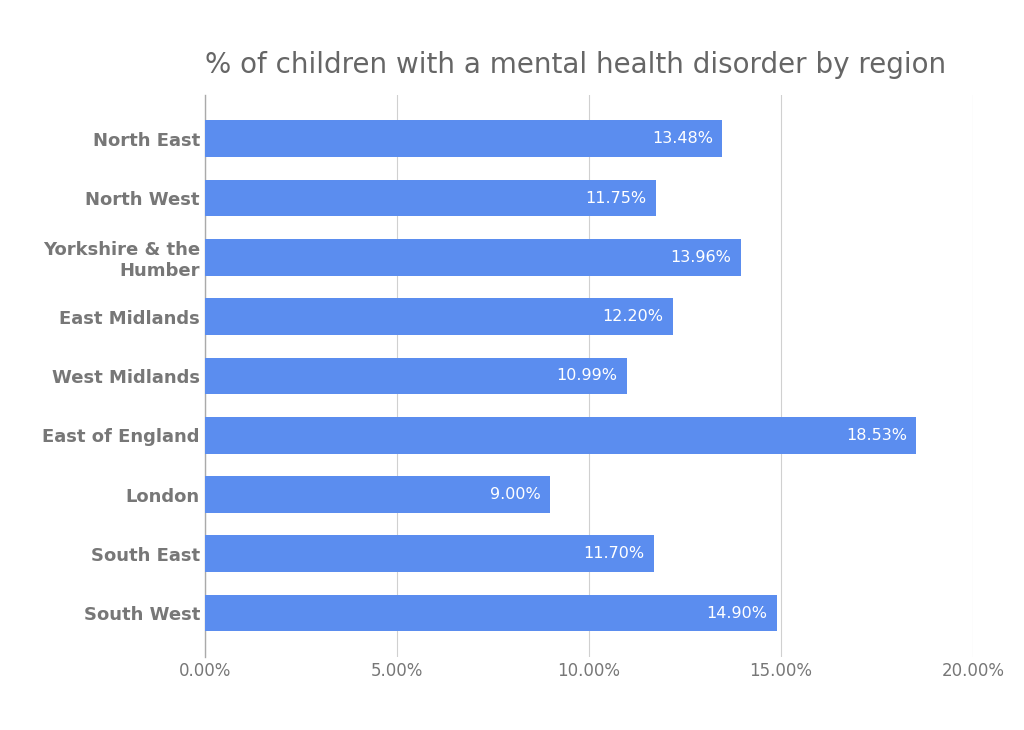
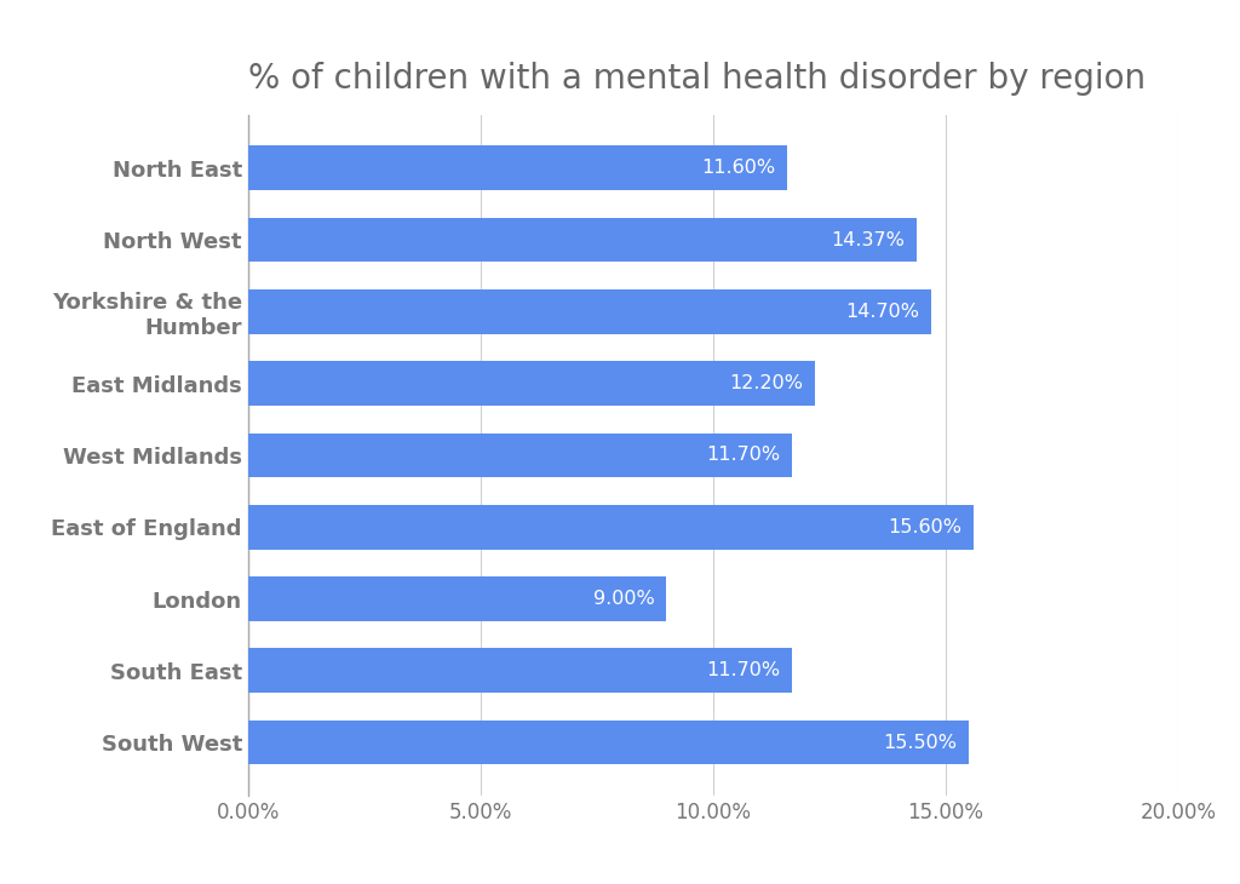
North East: 13.48% -> 11.60%
North West: 11.75% -> 14.37%
Yorkshire & the Humber: 13.96% -> 14.70%
West Midlands: 10.99% -> 11.70%
East of England: 18.53% -> 15.60%
South West: 14.90% -> 15.50%
